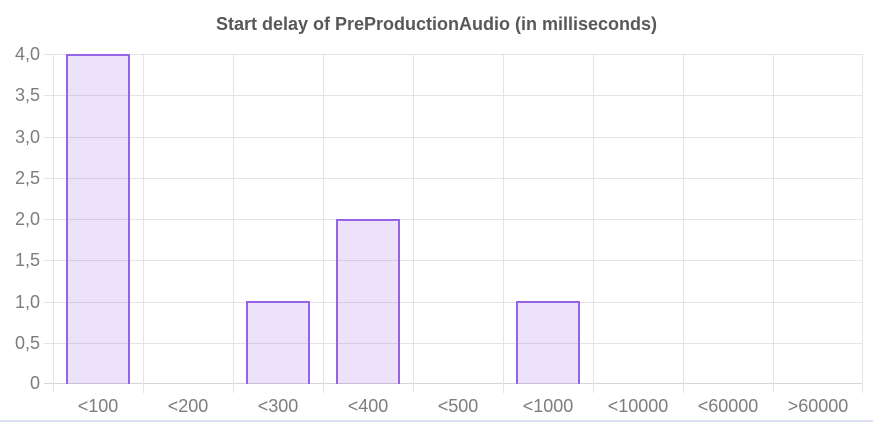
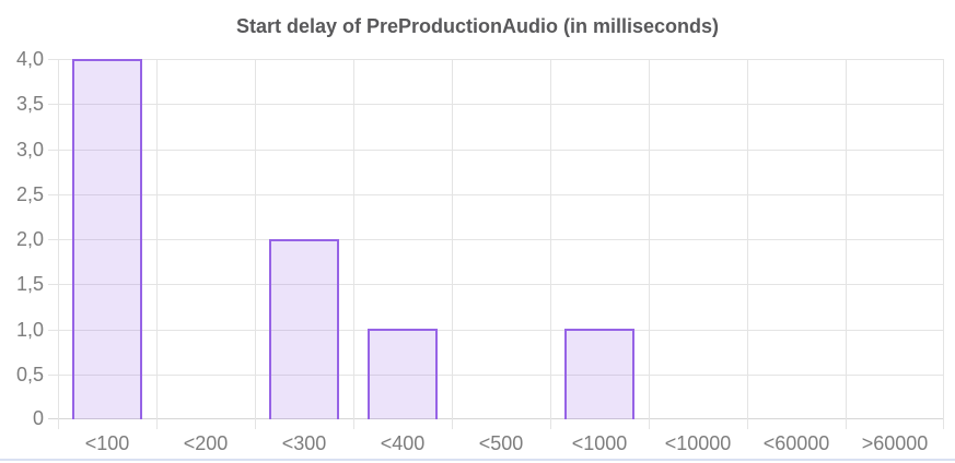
<300: 1 -> 2
<400: 2 -> 1
